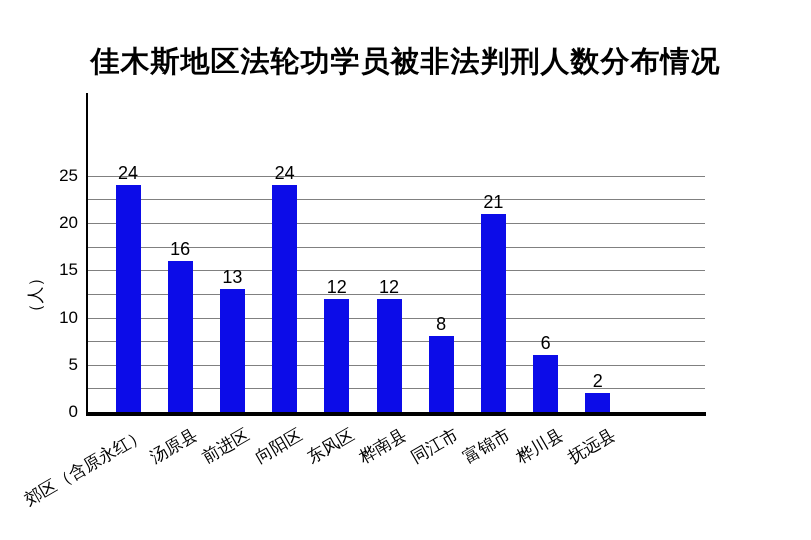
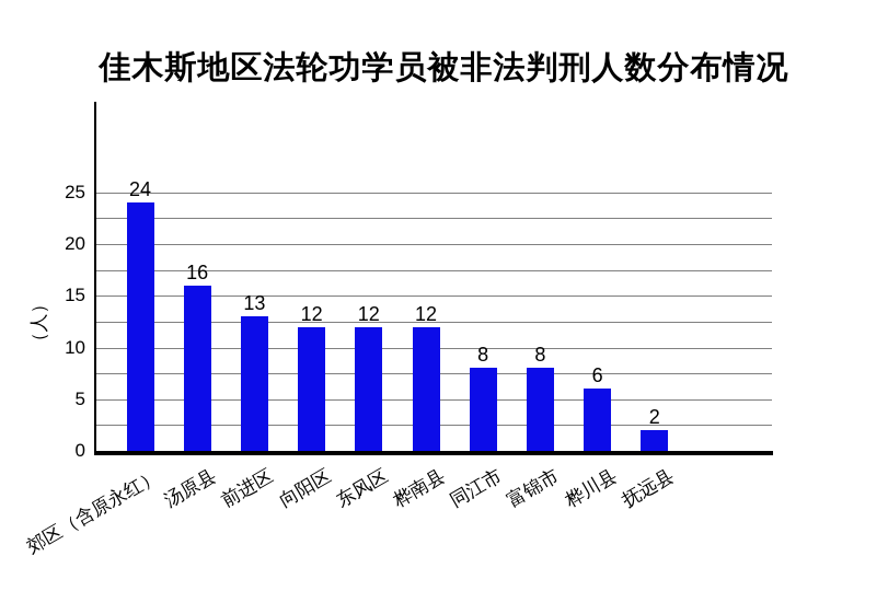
向阳区: 24 -> 12
富锦市: 21 -> 8
